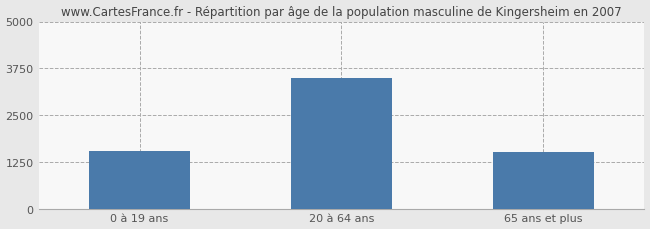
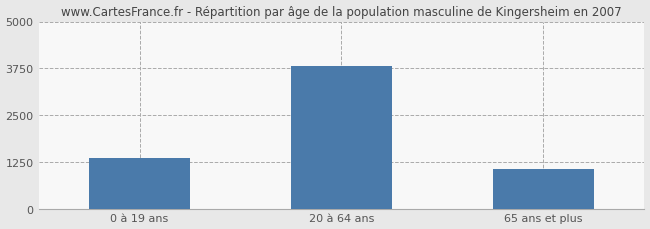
0 à 19 ans: 1550 -> 1350
20 à 64 ans: 3500 -> 3800
65 ans et plus: 1500 -> 1050
